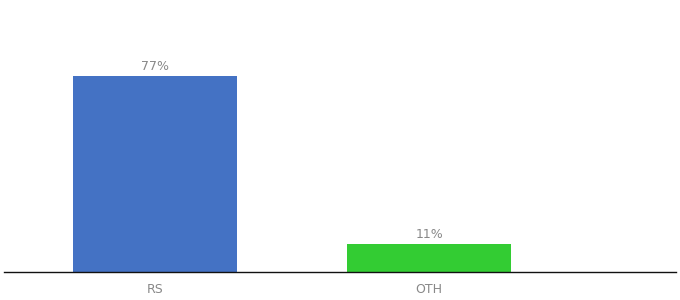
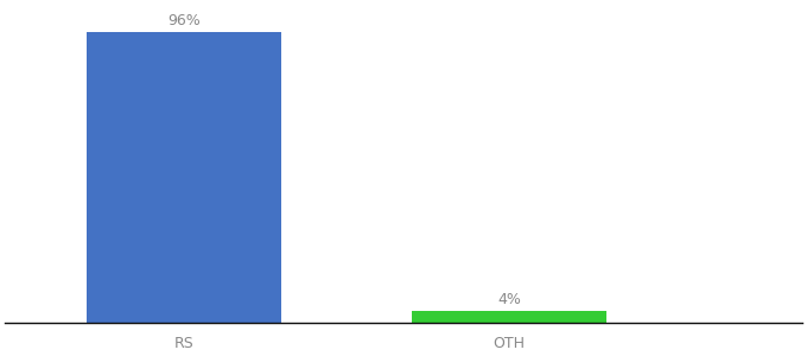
RS: 77% -> 96%
OTH: 11% -> 4%
